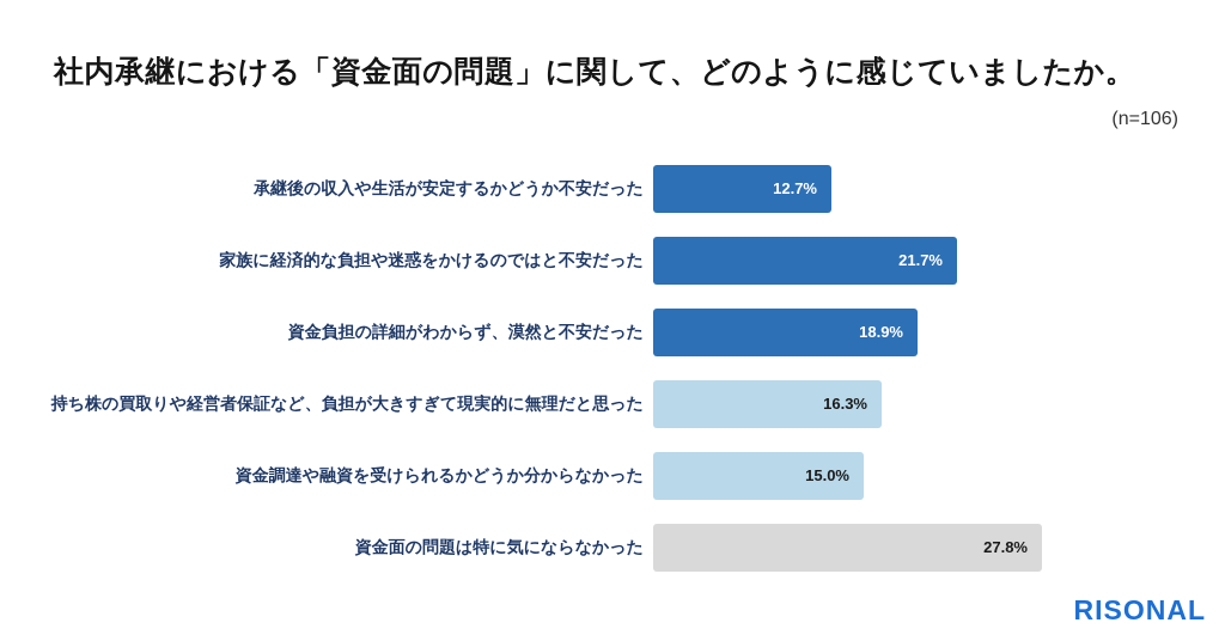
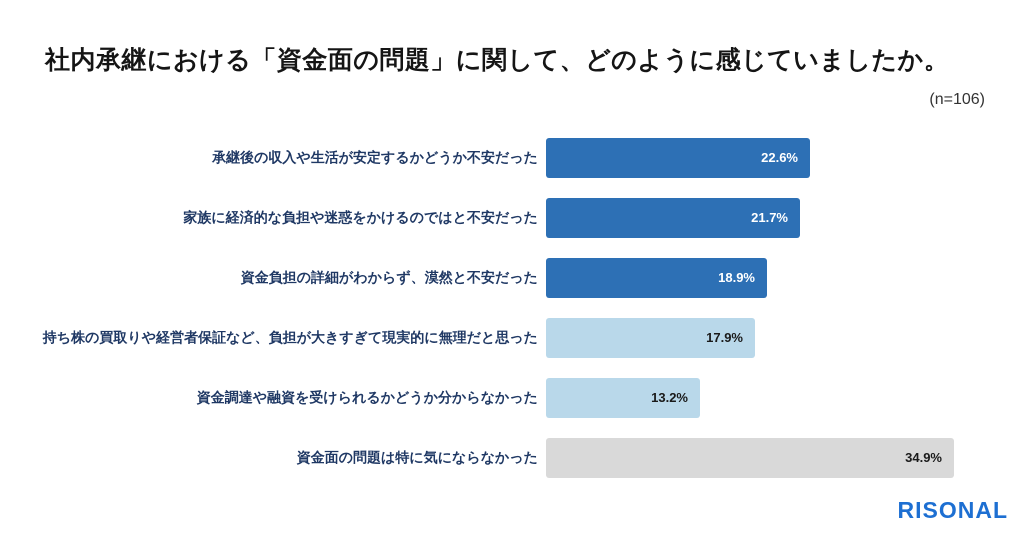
承継後の収入や生活が安定するかどうか不安だった: 12.7% -> 22.6%
持ち株の買取りや経営者保証など、負担が大きすぎて現実的に無理だと思った: 16.3% -> 17.9%
資金調達や融資を受けられるかどうか分からなかった: 15.0% -> 13.2%
資金面の問題は特に気にならなかった: 27.8% -> 34.9%
